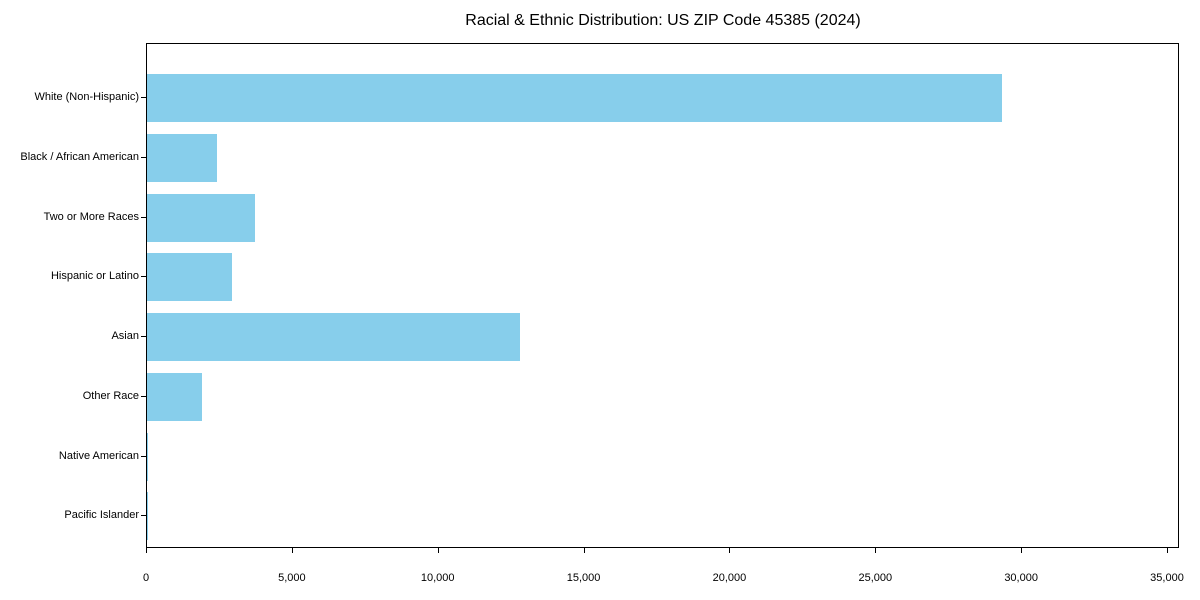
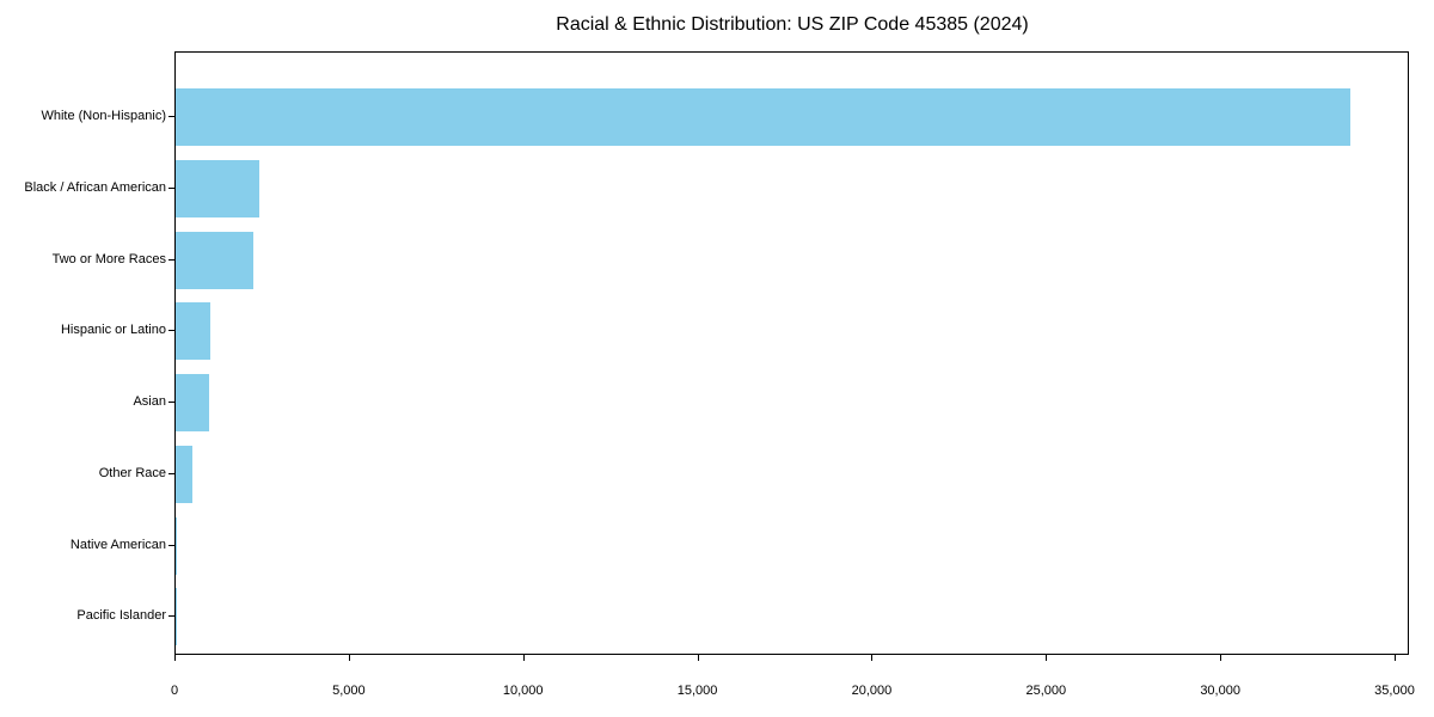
White (Non-Hispanic): 29300 -> 33700
Two or More Races: 3700 -> 2200
Hispanic or Latino: 2900 -> 1000
Asian: 12800 -> 1000
Other Race: 1900 -> 500
